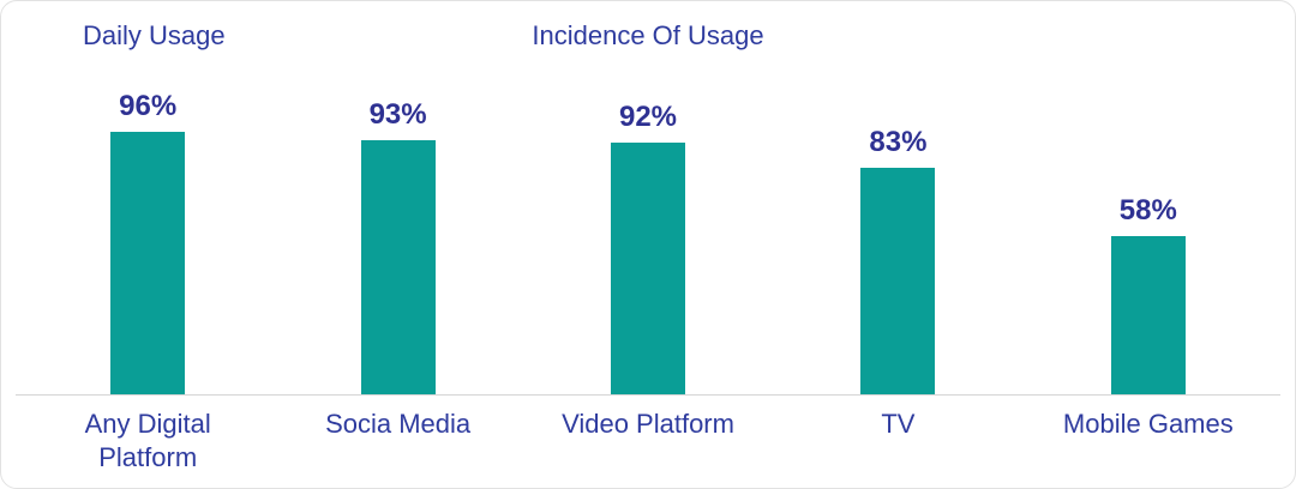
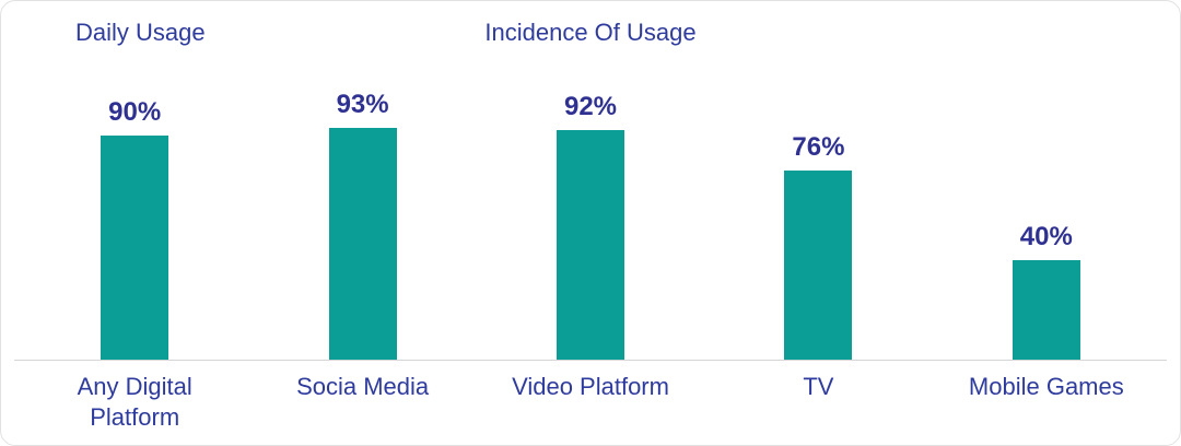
Any Digital Platform: 96% -> 90%
TV: 83% -> 76%
Mobile Games: 58% -> 40%
